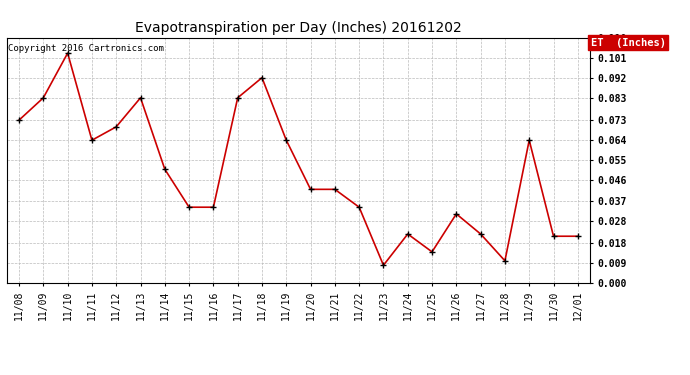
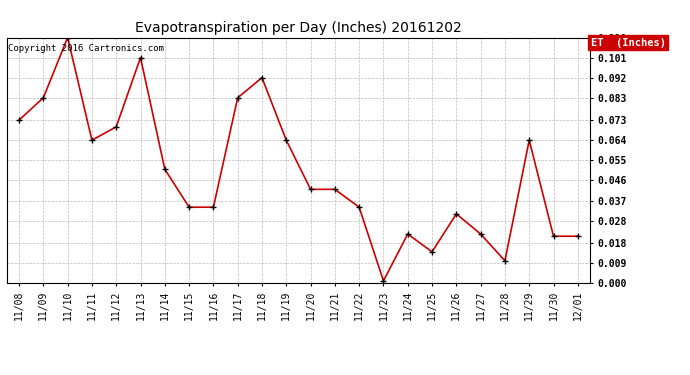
11/10: 0.103 -> 0.110
11/13: 0.083 -> 0.101
11/23: 0.008 -> 0.001
